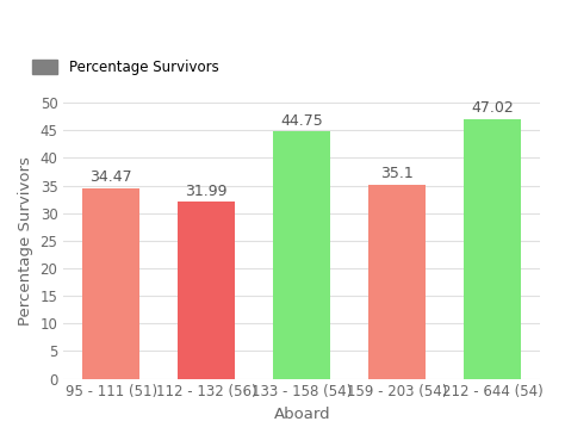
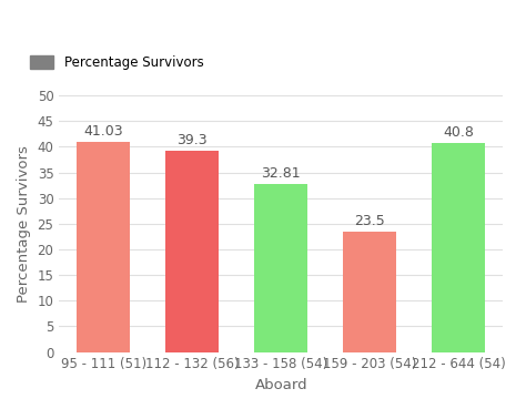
95 - 111 (51): 34.47 -> 41.03
112 - 132 (56): 31.99 -> 39.3
133 - 158 (54): 44.75 -> 32.81
159 - 203 (54): 35.1 -> 23.5
212 - 644 (54): 47.02 -> 40.8
